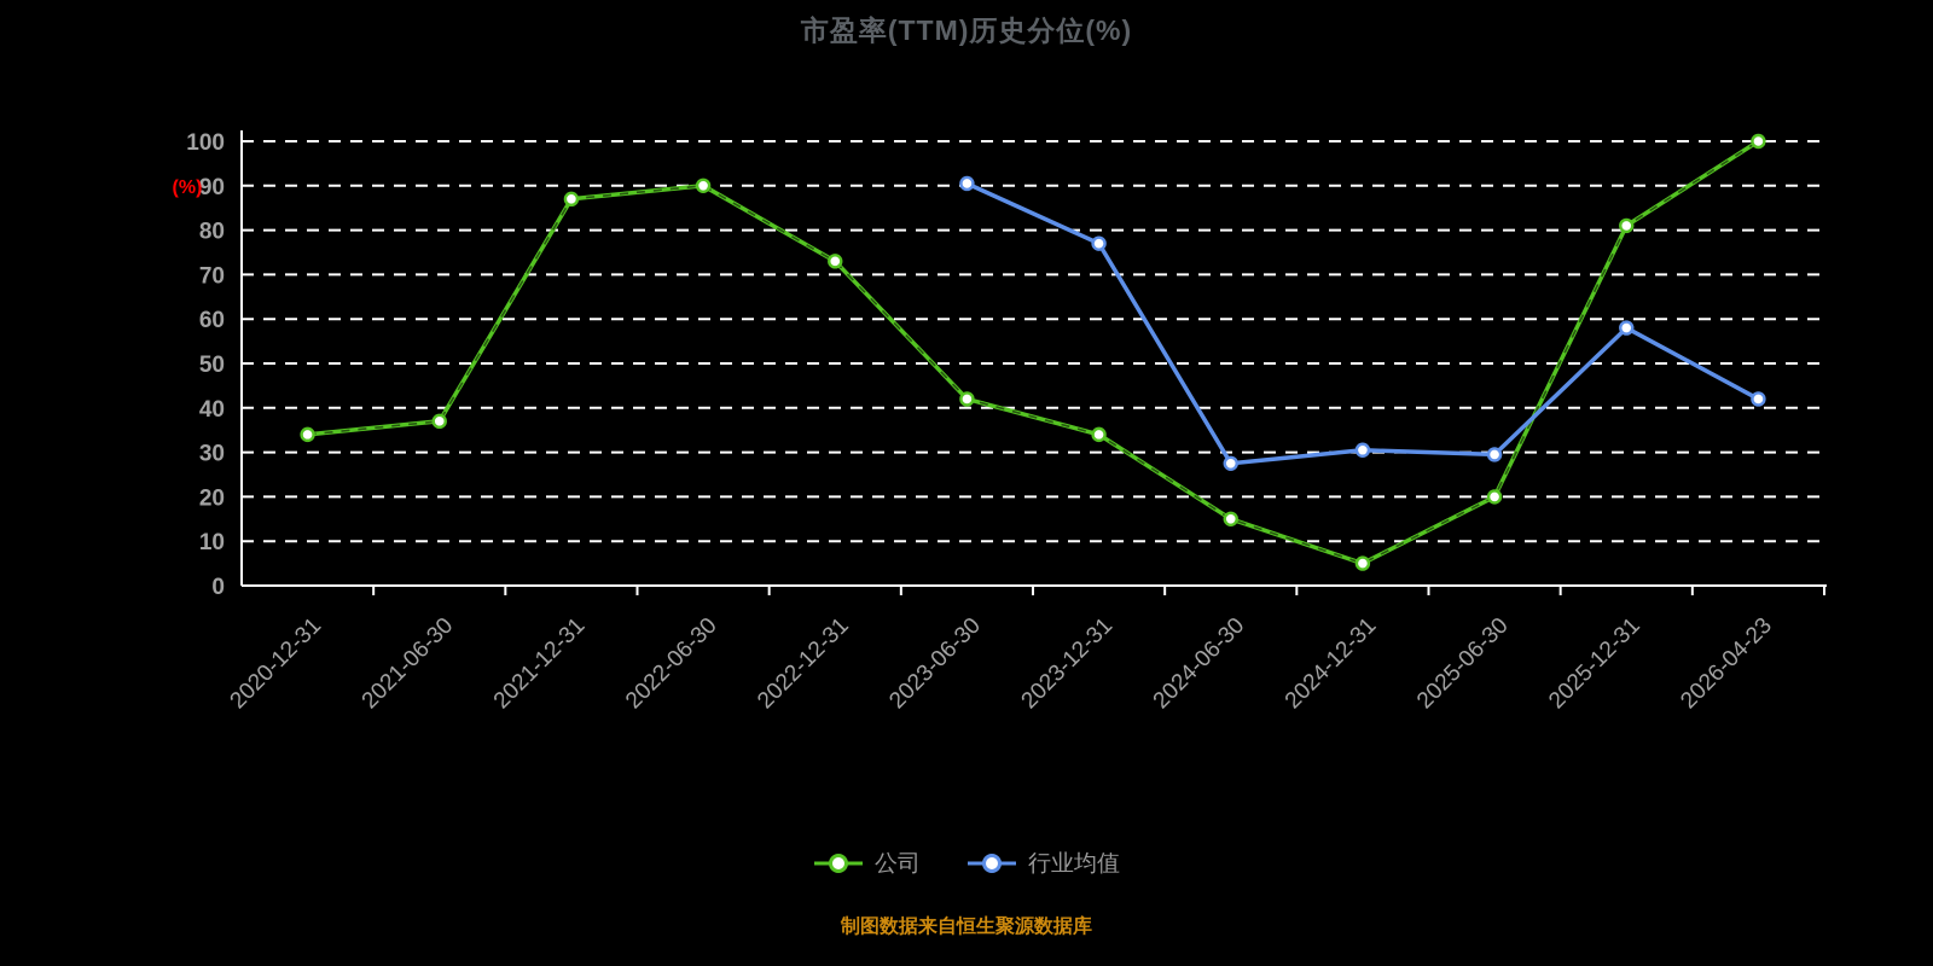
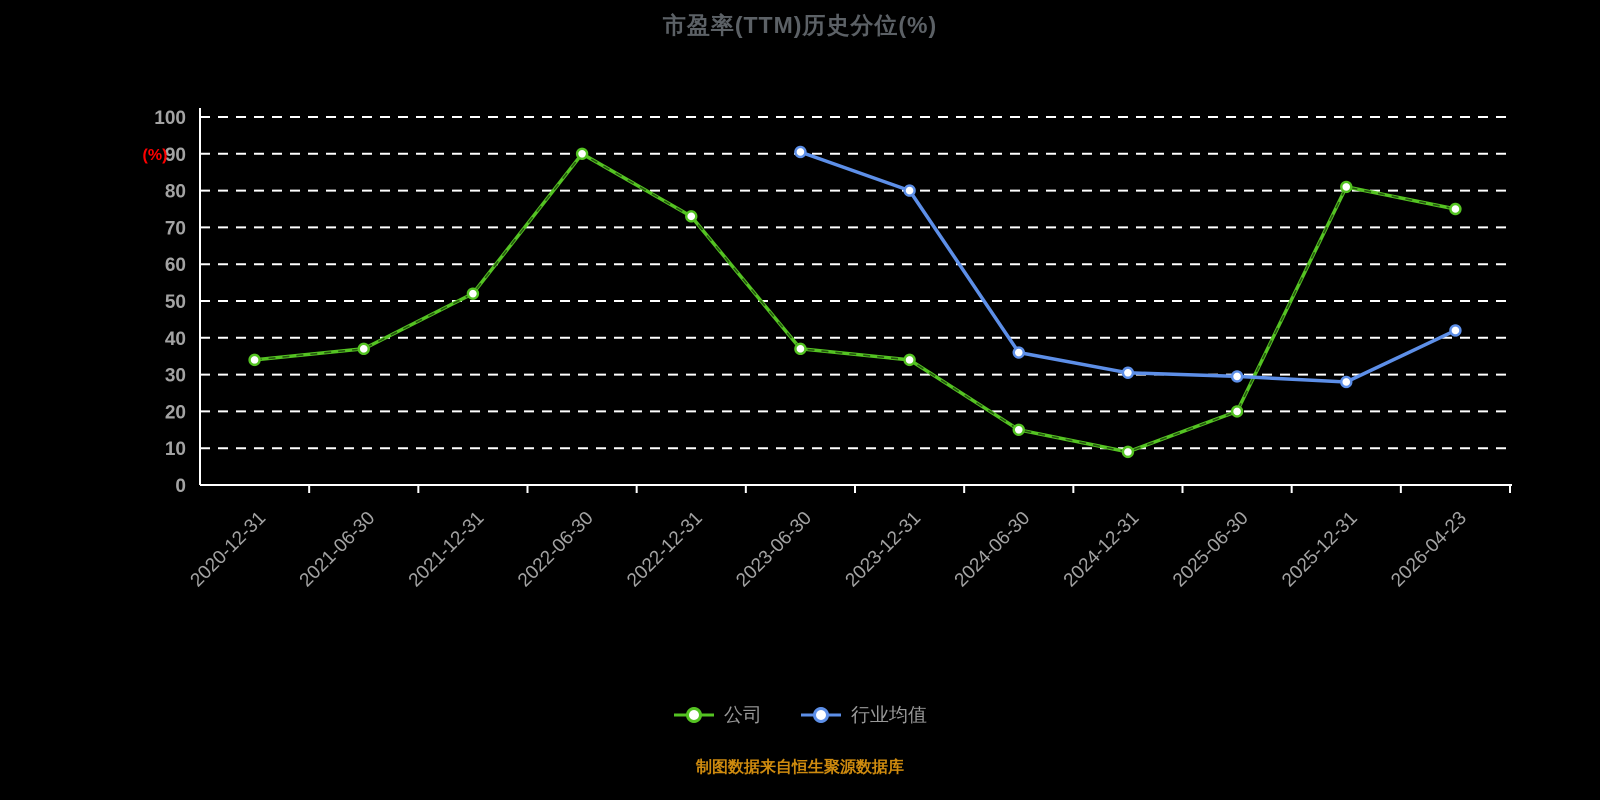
公司/2021-12-31: 87 -> 52
公司/2023-06-30: 42 -> 37
行业均值/2023-12-31: 77 -> 80
行业均值/2024-06-30: 28 -> 36
公司/2024-12-31: 5 -> 9
行业均值/2025-12-31: 58 -> 28
公司/2026-04-23: 100 -> 75
